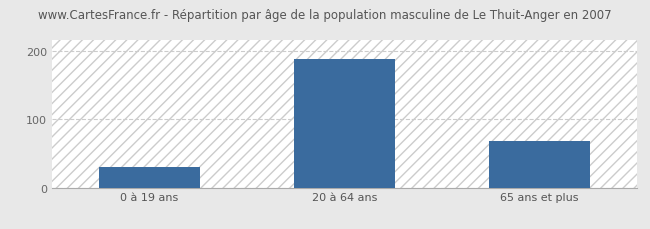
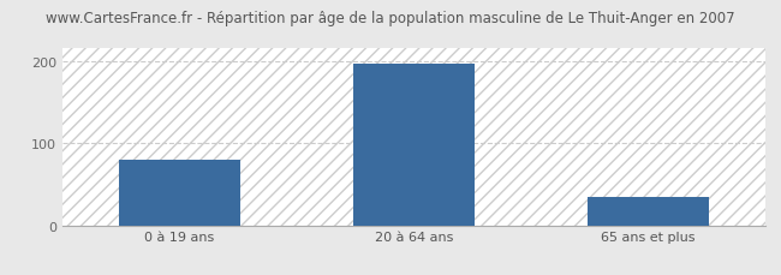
0 à 19 ans: 30 -> 80
20 à 64 ans: 188 -> 197
65 ans et plus: 68 -> 35
